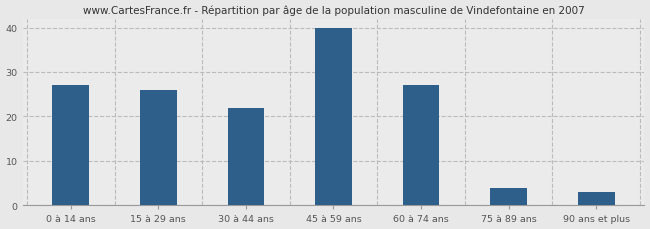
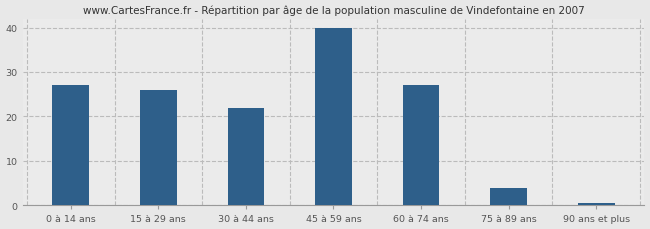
90 ans et plus: 3.0 -> 0.5
